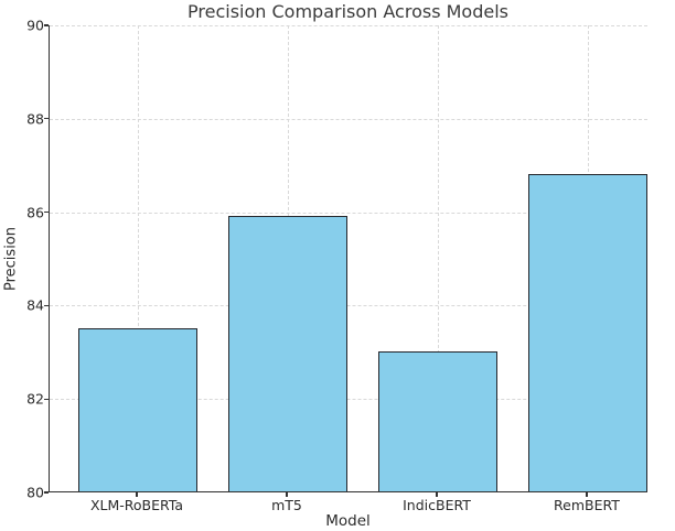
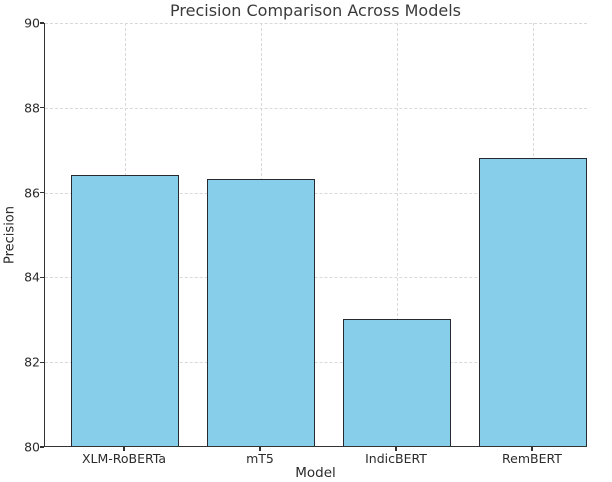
XLM-RoBERTa: 83.5 -> 86.4
mT5: 85.9 -> 86.3
